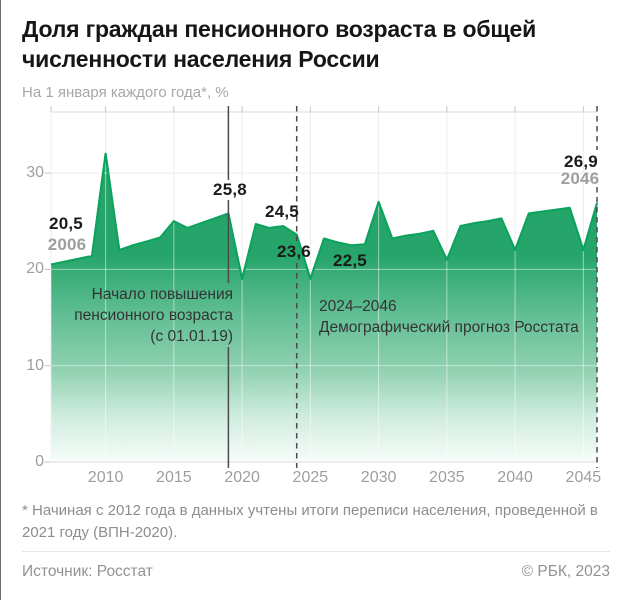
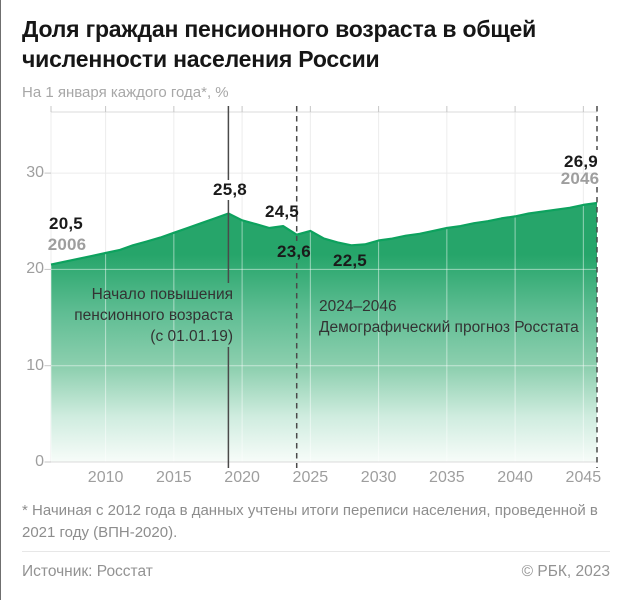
2010: 32 -> 22
2015: 25 -> 24
2020: 19 -> 25
2025: 19 -> 24
2030: 27 -> 23
2035: 21 -> 24
2040: 22 -> 26
2045: 22 -> 27
